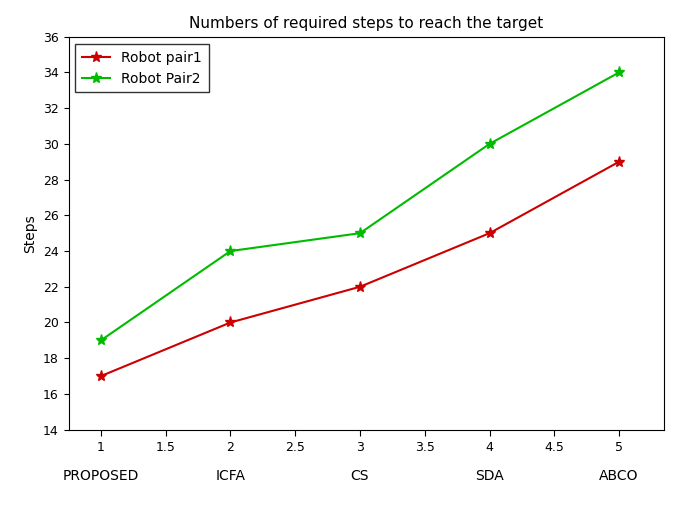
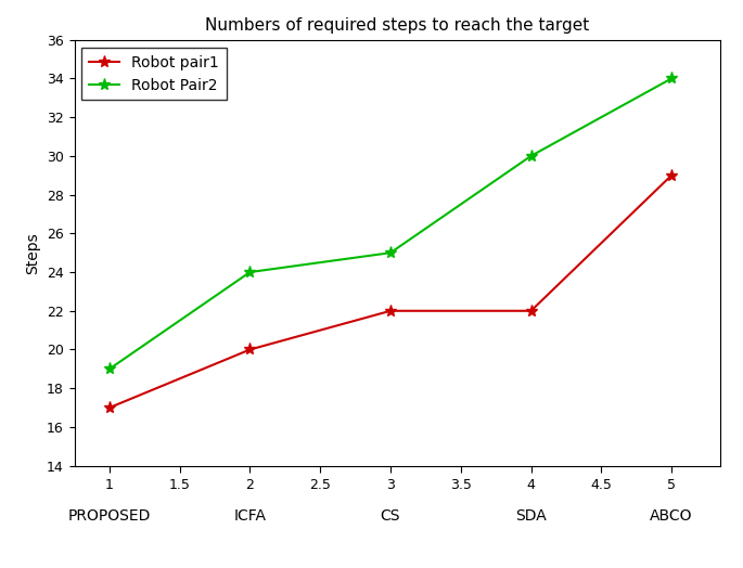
Robot pair1/4: 25 -> 22
